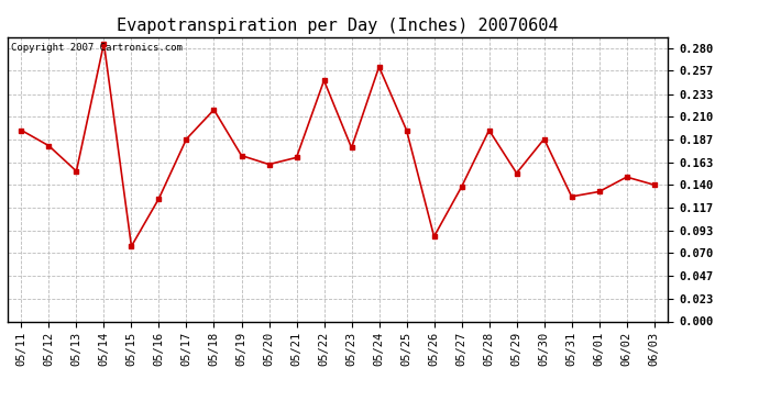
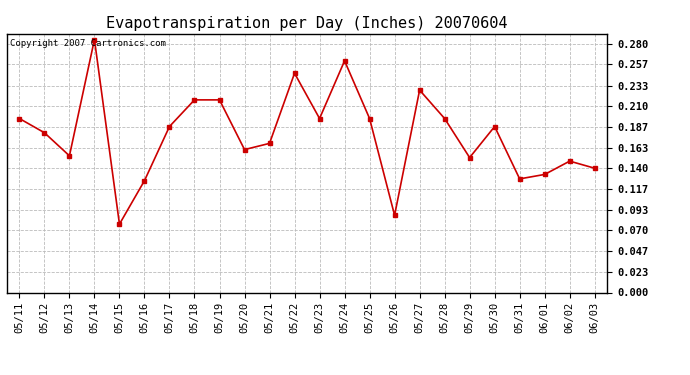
05/19: 0.170 -> 0.217
05/23: 0.178 -> 0.196
05/27: 0.138 -> 0.228
